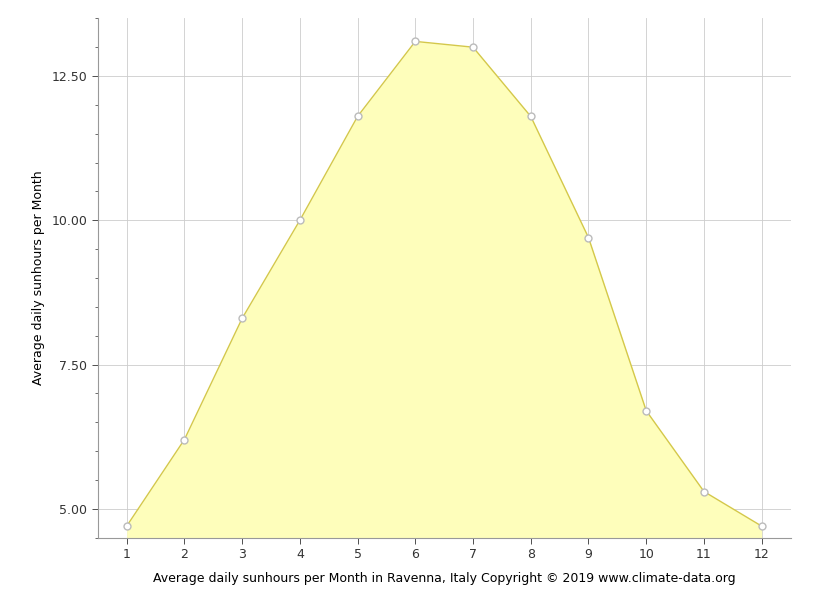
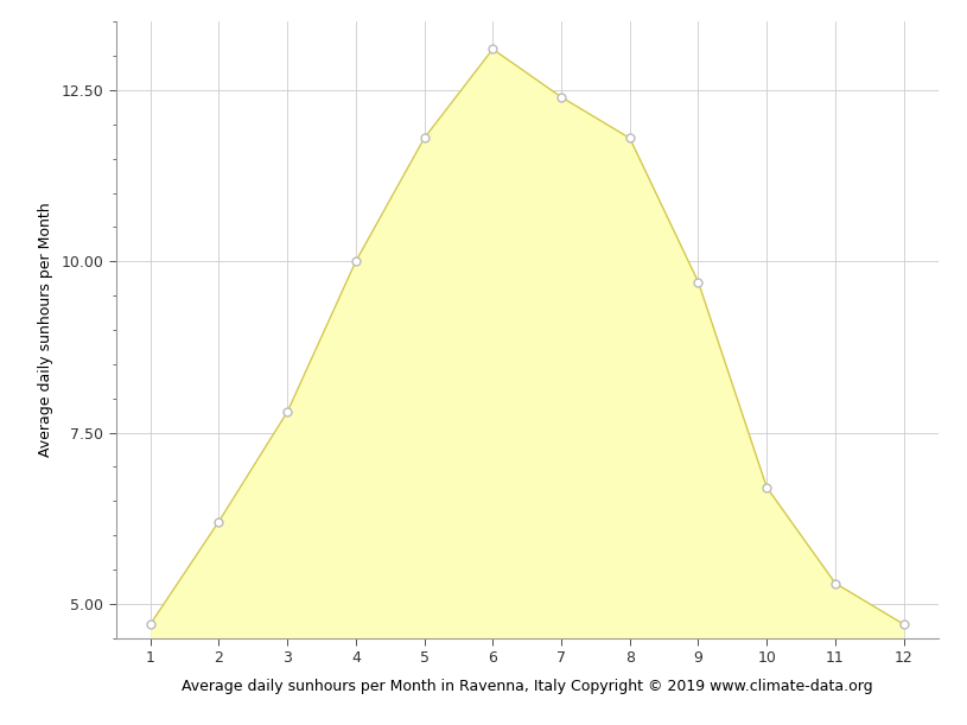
3: 8.3 -> 7.8
7: 13.0 -> 12.4
